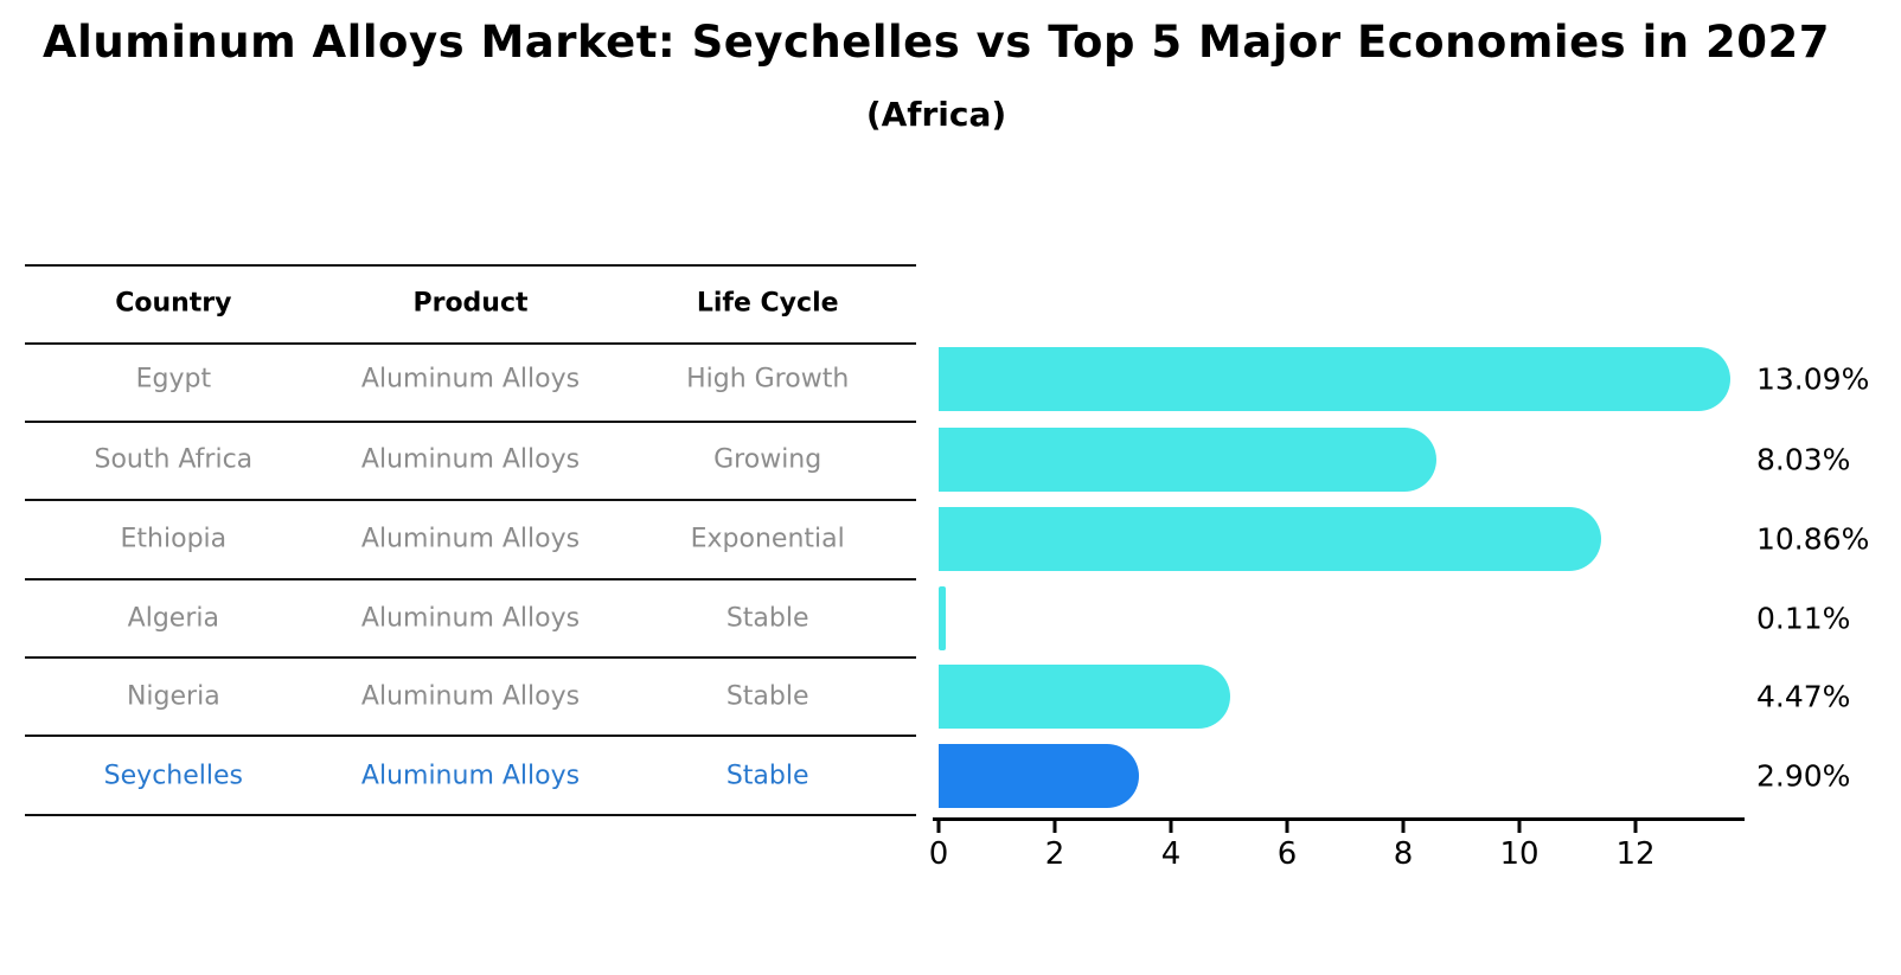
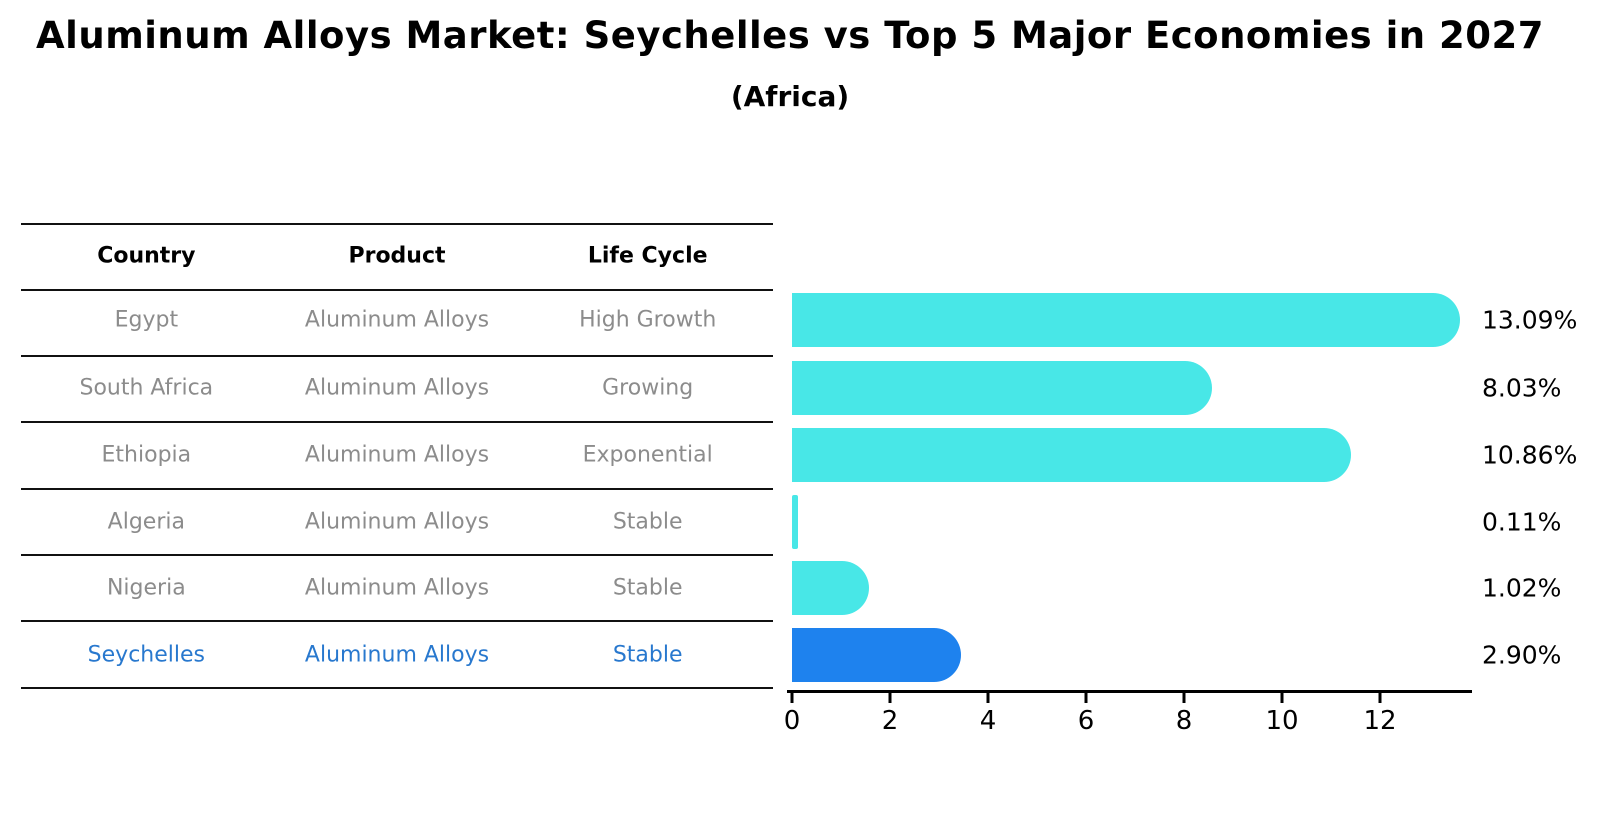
Nigeria: 4.47% -> 1.02%
